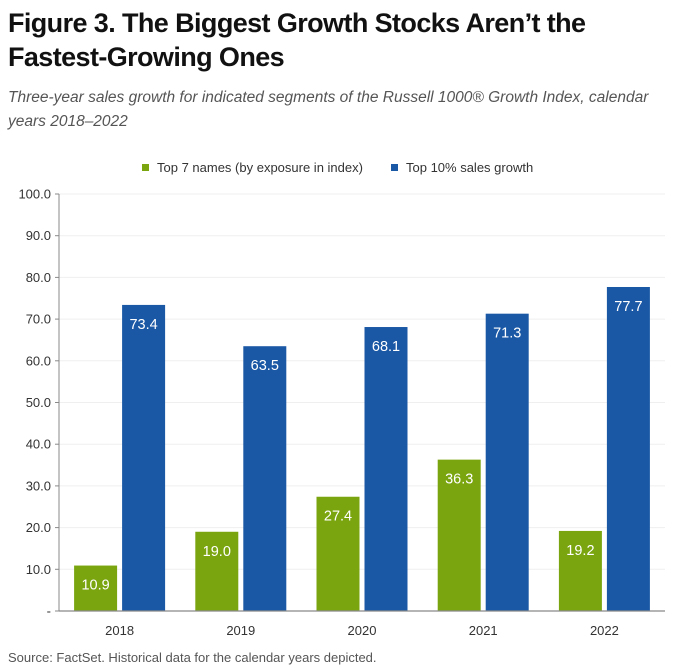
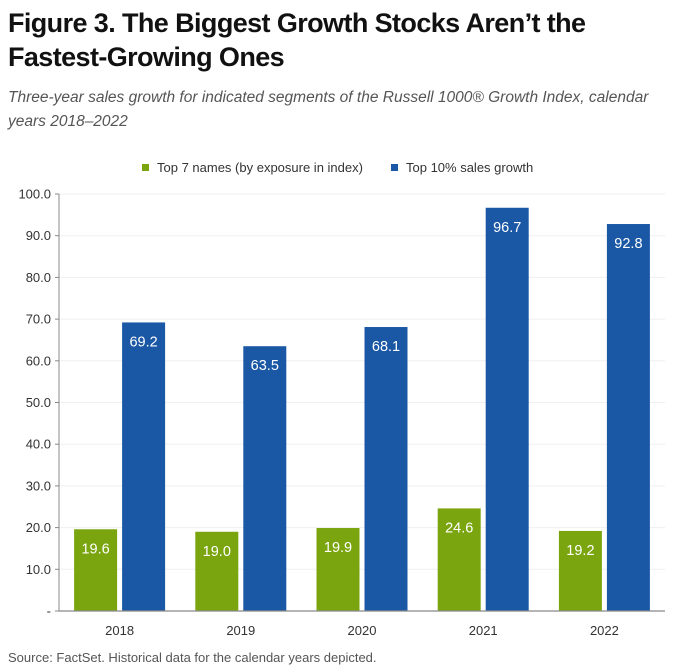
Top 7 names (by exposure in index)/2018: 10.9 -> 19.6
Top 10% sales growth/2018: 73.4 -> 69.2
Top 7 names (by exposure in index)/2020: 27.4 -> 19.9
Top 7 names (by exposure in index)/2021: 36.3 -> 24.6
Top 10% sales growth/2021: 71.3 -> 96.7
Top 10% sales growth/2022: 77.7 -> 92.8
